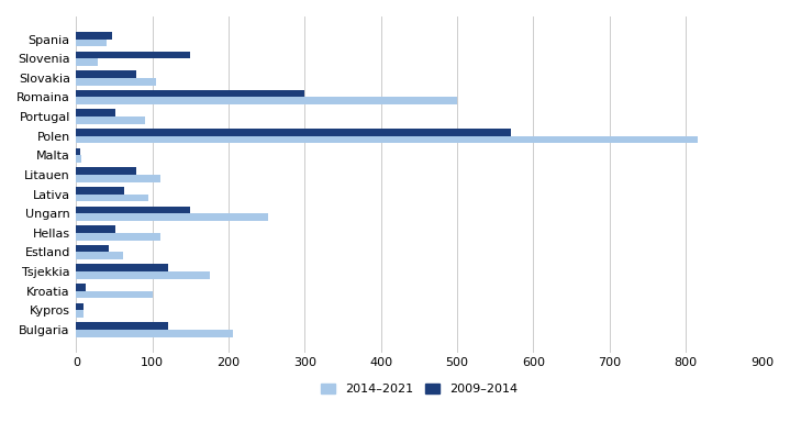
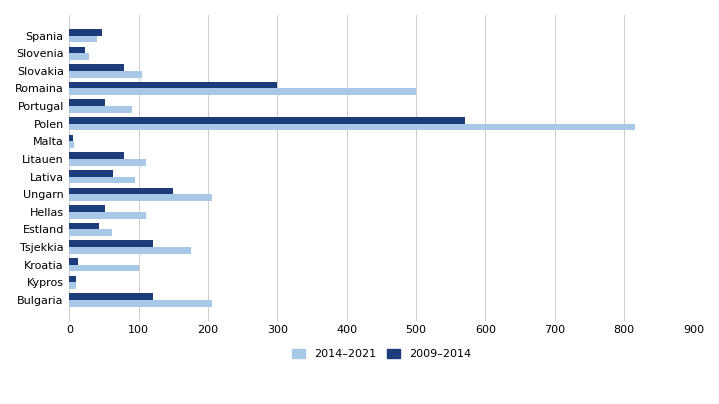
2009–2014/Slovenia: 150 -> 22
2014–2021/Ungarn: 252 -> 205
